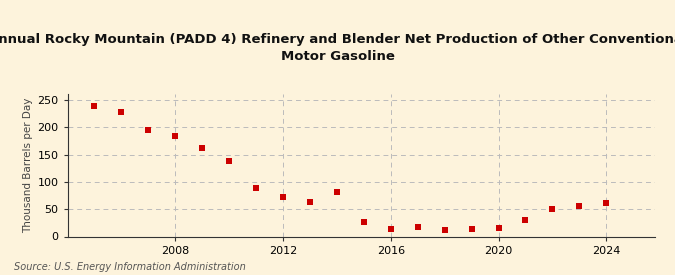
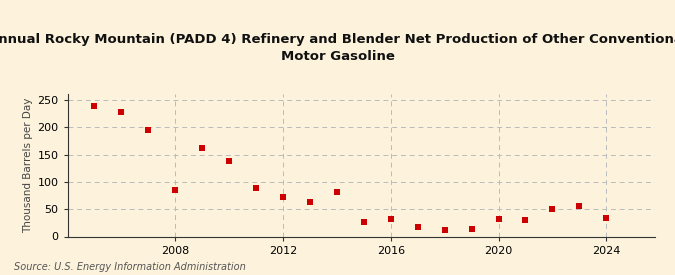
2008: 184 -> 86
2016: 13 -> 32
2020: 16 -> 32
2024: 62 -> 34
